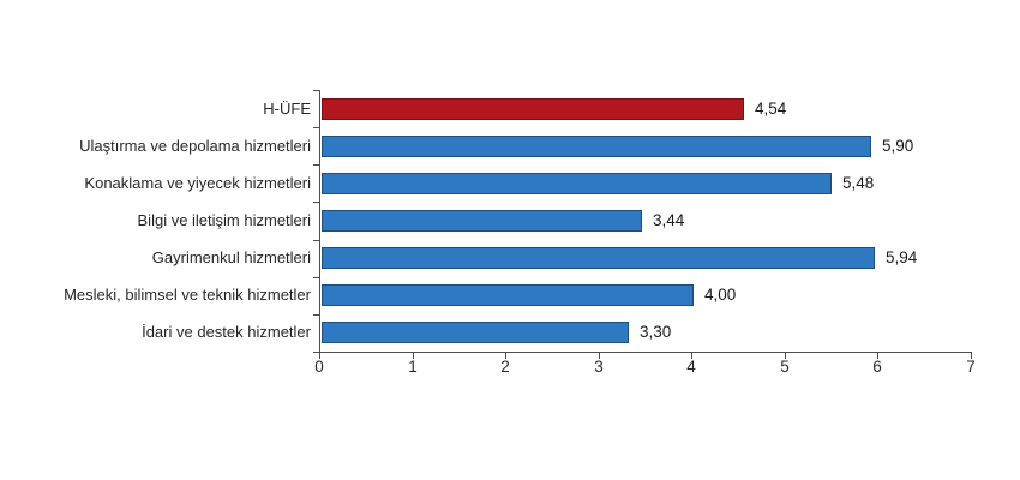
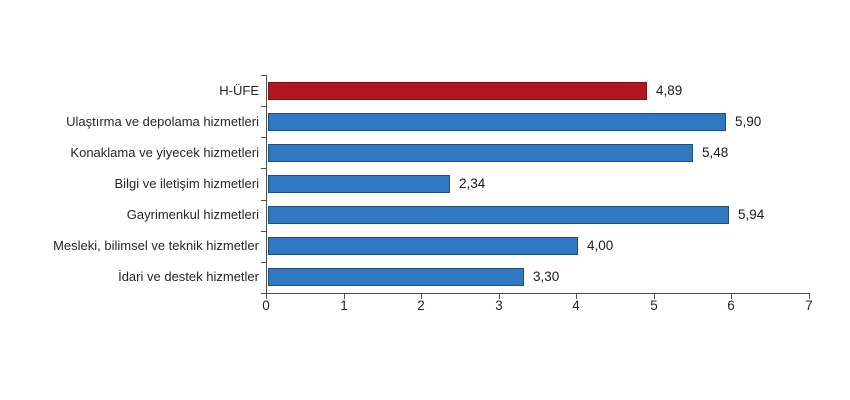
H-ÜFE: 4,54 -> 4,89
Bilgi ve iletişim hizmetleri: 3,44 -> 2,34
